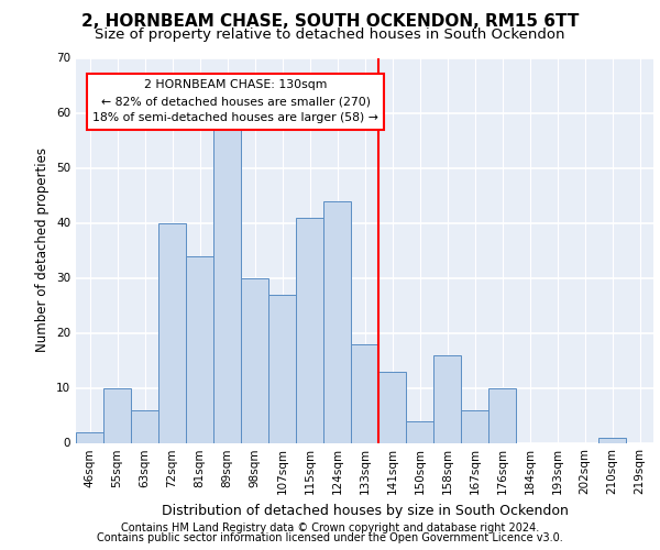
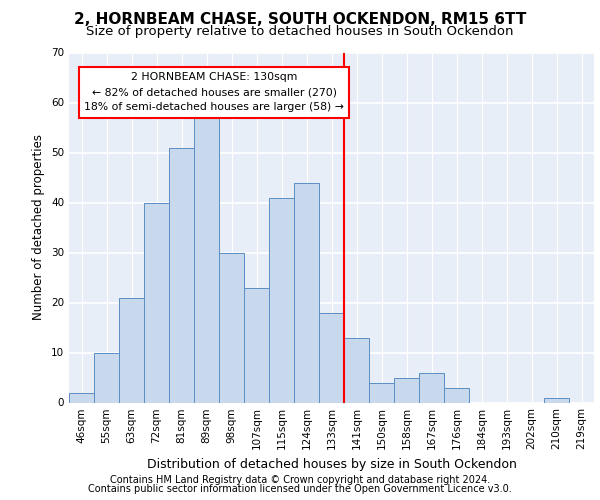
63sqm: 6 -> 21
81sqm: 34 -> 51
107sqm: 27 -> 23
158sqm: 16 -> 5
176sqm: 10 -> 3
